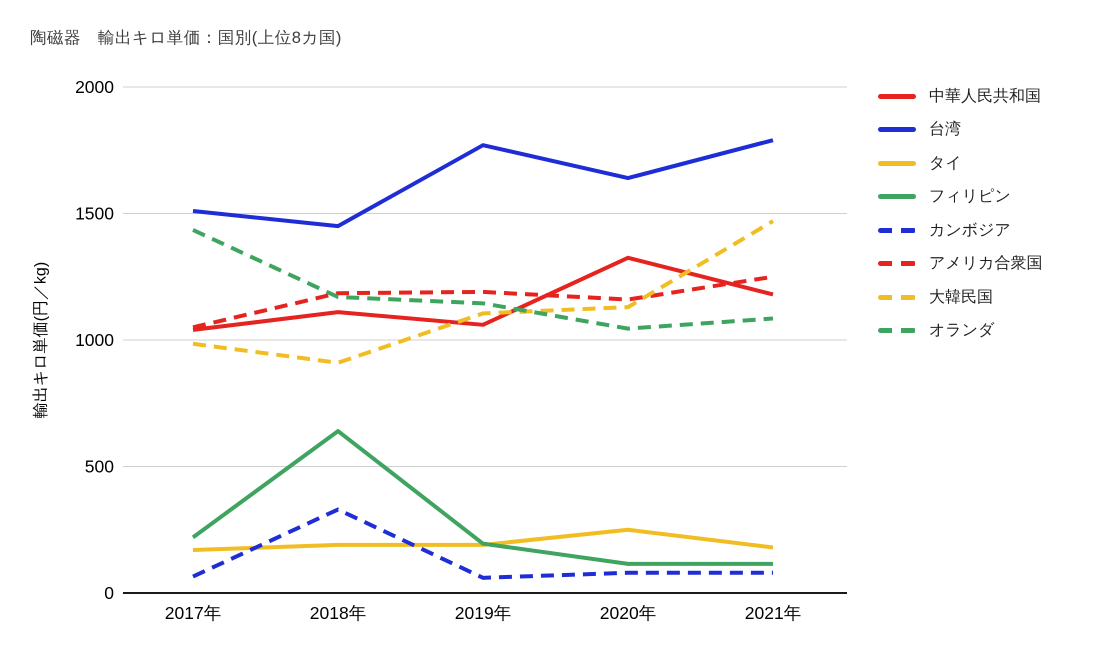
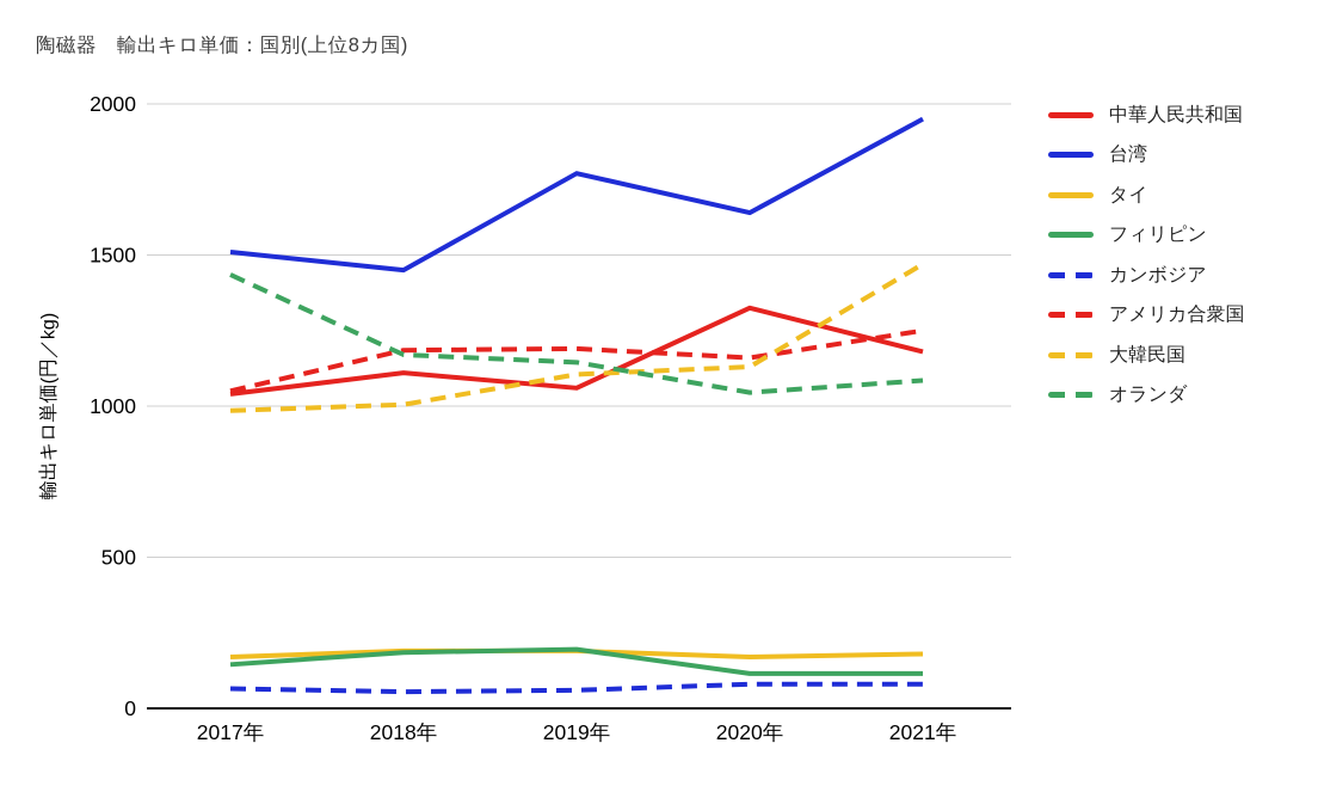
フィリピン/2017年: 220 -> 140
フィリピン/2018年: 640 -> 180
カンボジア/2018年: 330 -> 60
大韓民国/2018年: 910 -> 1000
タイ/2020年: 250 -> 170
台湾/2021年: 1790 -> 1950
